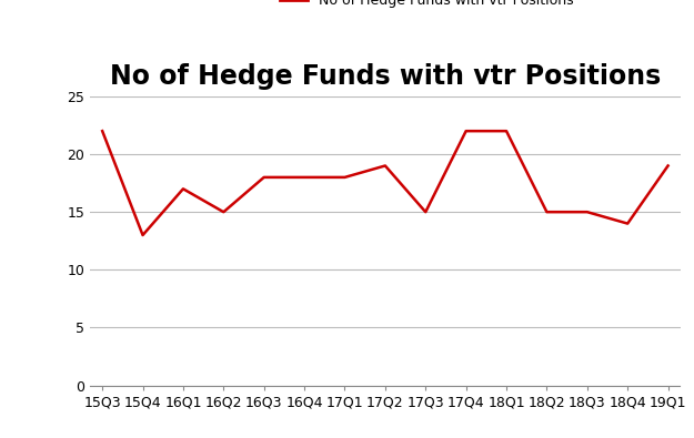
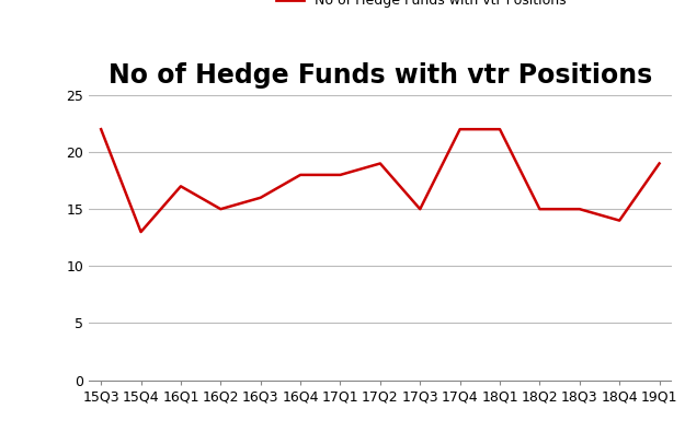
16Q3: 18 -> 16
